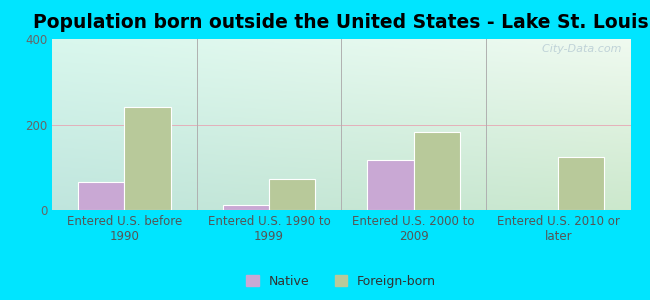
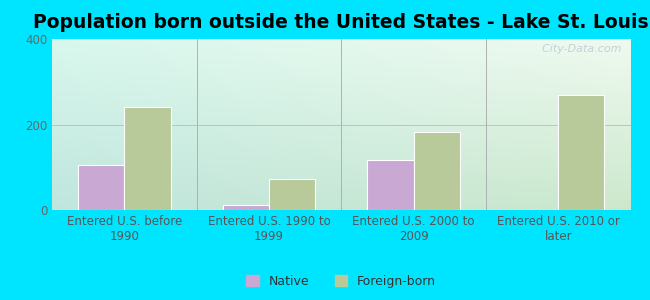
Native/Entered U.S. before 1990: 65 -> 105
Foreign-born/Entered U.S. 2010 or later: 125 -> 268
